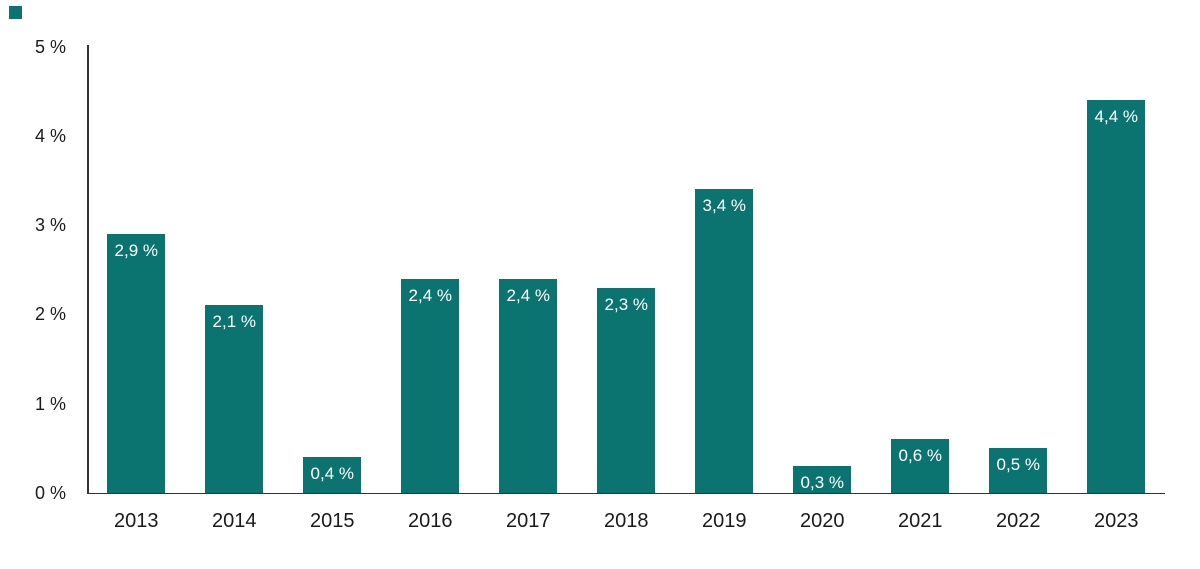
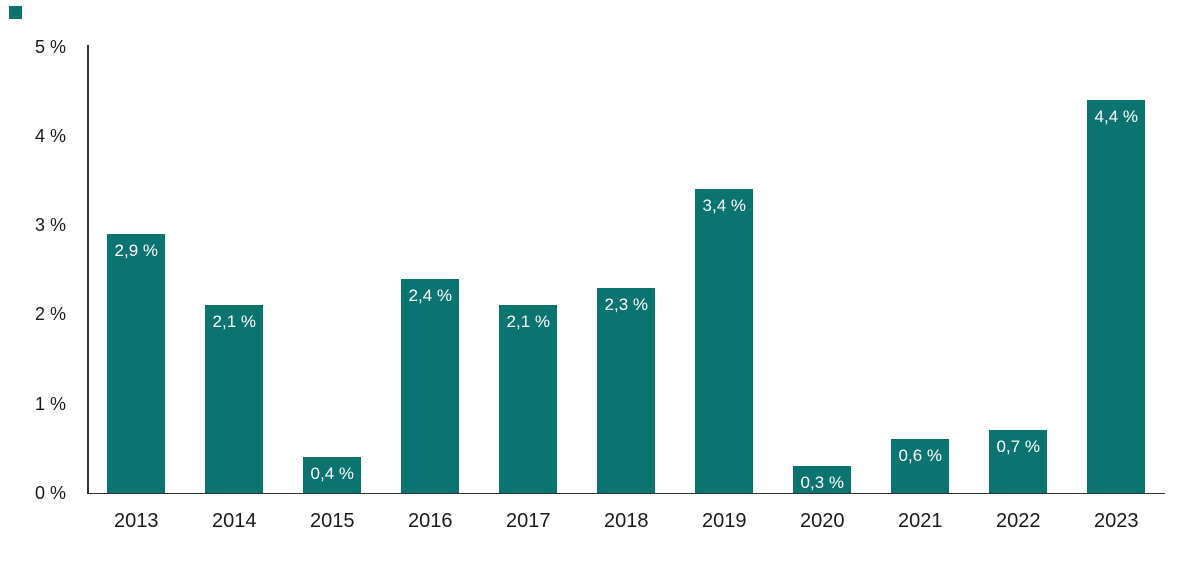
2017: 2,4 -> 2,1
2022: 0,5 -> 0,7
